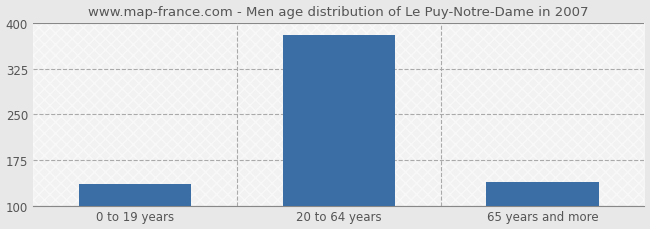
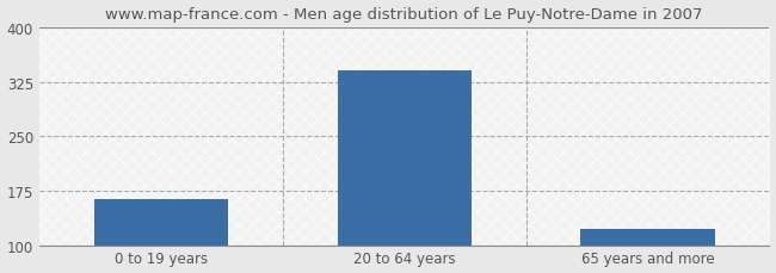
0 to 19 years: 136 -> 163
20 to 64 years: 380 -> 340
65 years and more: 138 -> 122
